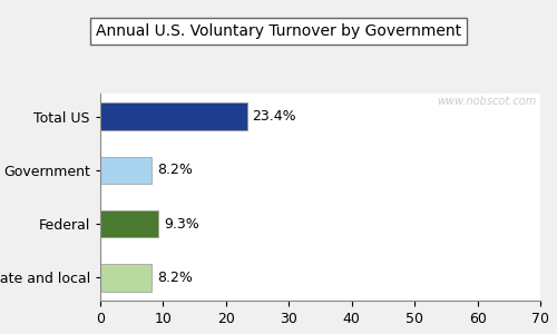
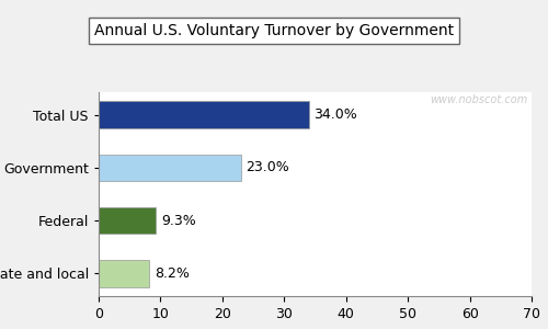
Total US: 23.4% -> 34.0%
Government: 8.2% -> 23.0%
